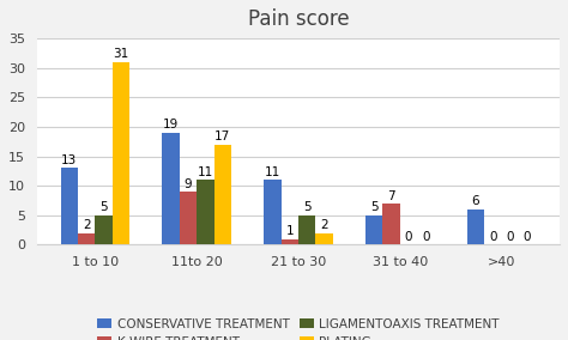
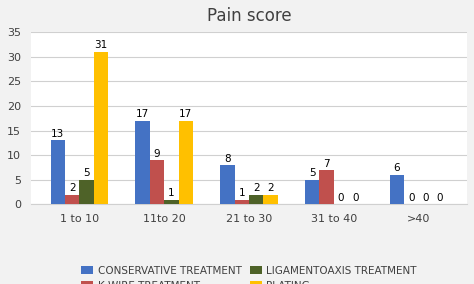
CONSERVATIVE TREATMENT/11to 20: 19 -> 17
LIGAMENTOAXIS TREATMENT/11to 20: 11 -> 1
CONSERVATIVE TREATMENT/21 to 30: 11 -> 8
LIGAMENTOAXIS TREATMENT/21 to 30: 5 -> 2
